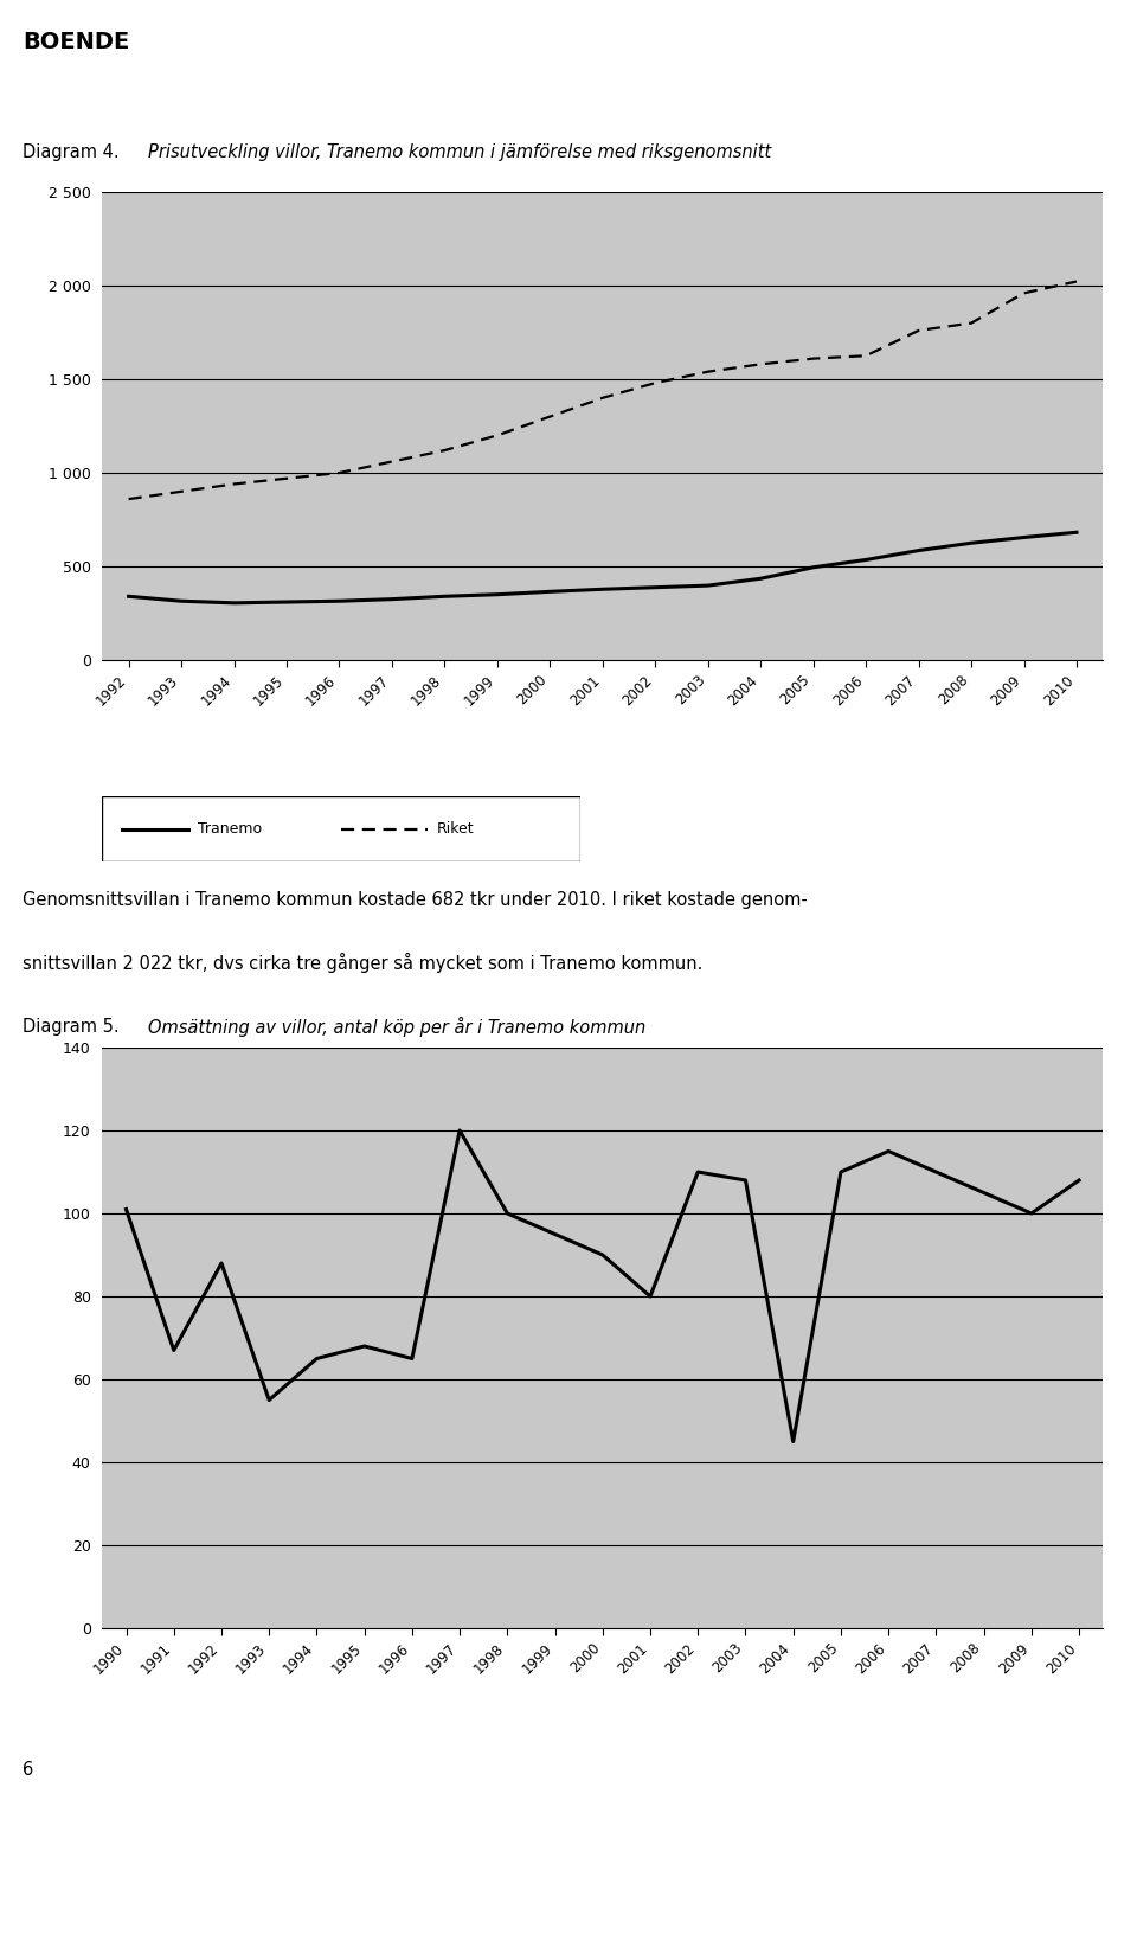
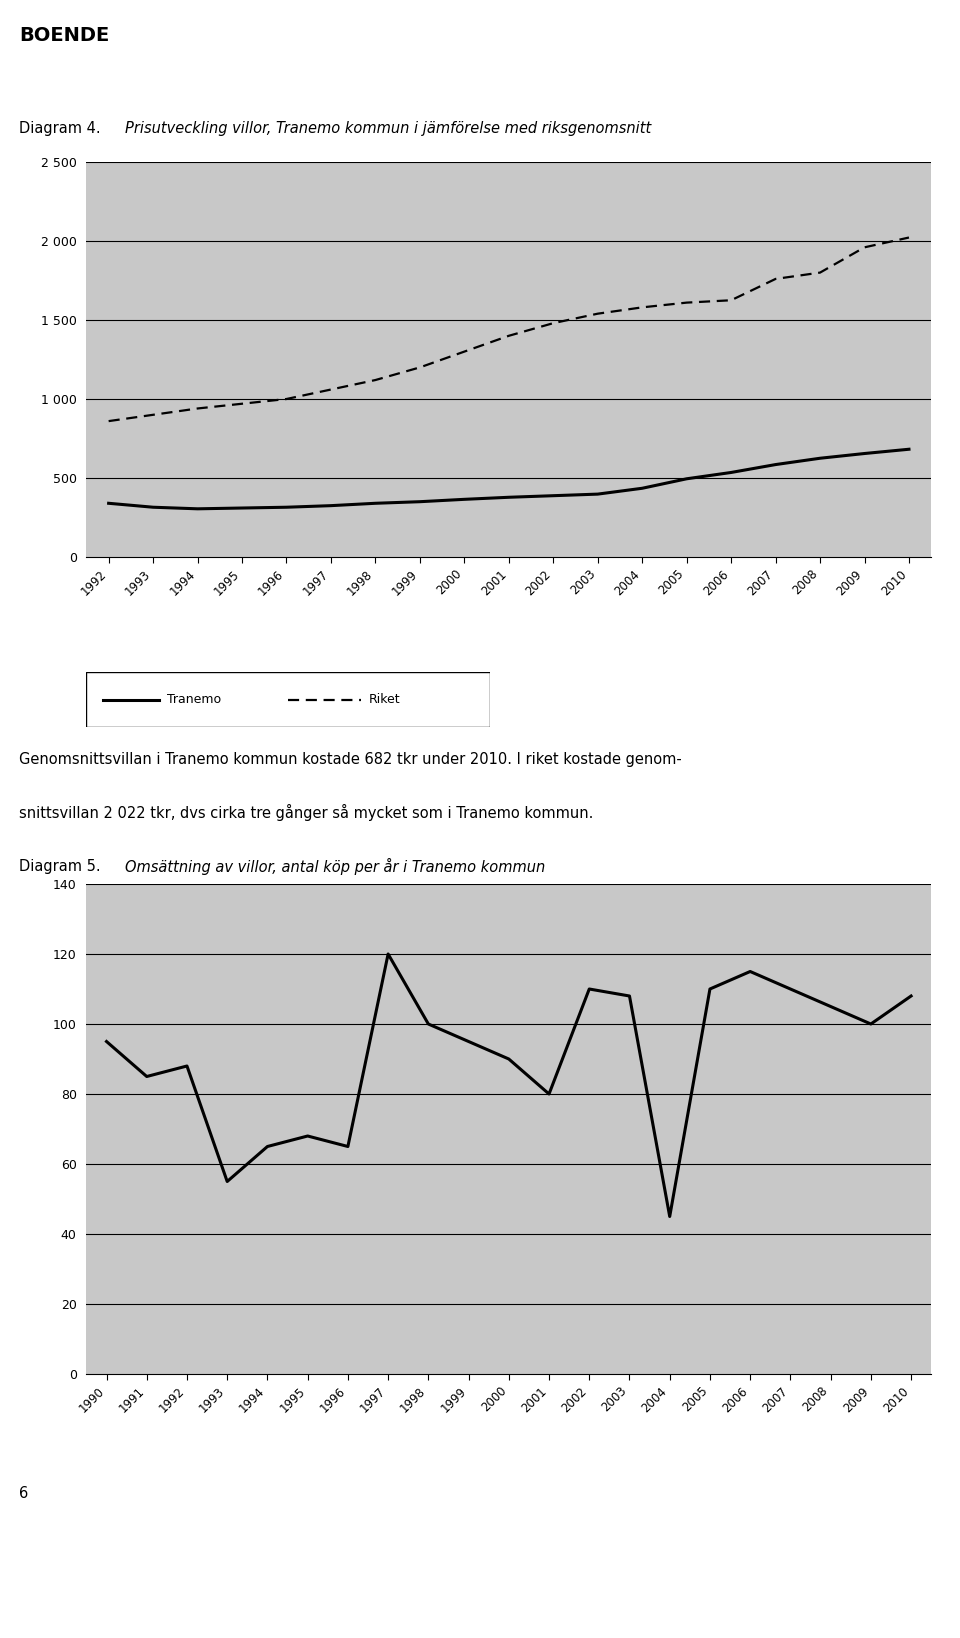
1990: 101 -> 95
1991: 67 -> 85
